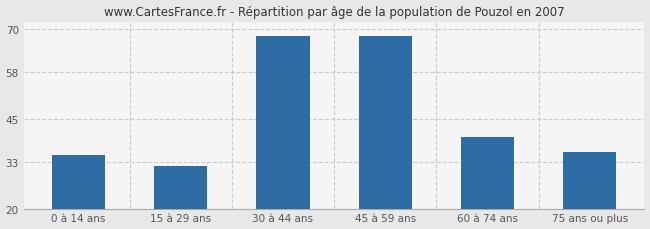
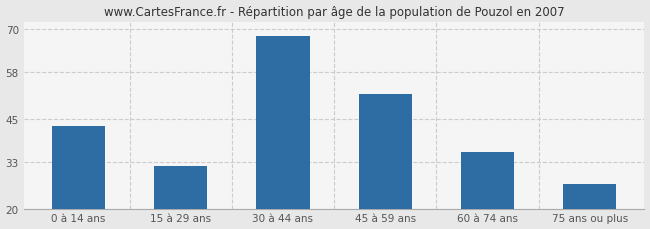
0 à 14 ans: 35 -> 43
45 à 59 ans: 68 -> 52
60 à 74 ans: 40 -> 36
75 ans ou plus: 36 -> 27
